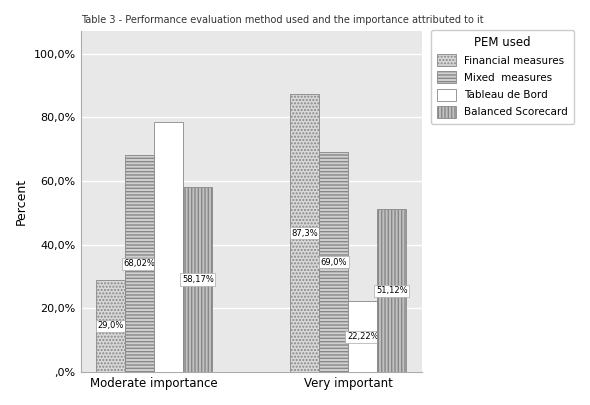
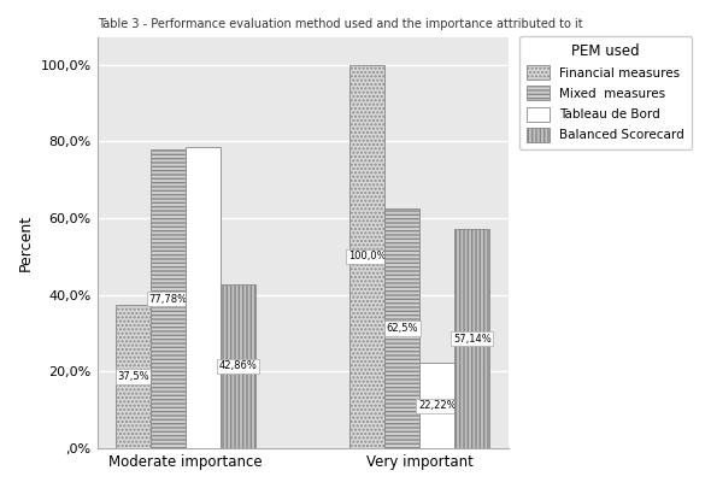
Financial measures/Moderate importance: 29,0% -> 37,5%
Mixed measures/Moderate importance: 68,02% -> 77,78%
Balanced Scorecard/Moderate importance: 58,17% -> 42,86%
Financial measures/Very important: 87,3% -> 100,0%
Mixed measures/Very important: 69,0% -> 62,5%
Balanced Scorecard/Very important: 51,12% -> 57,14%
